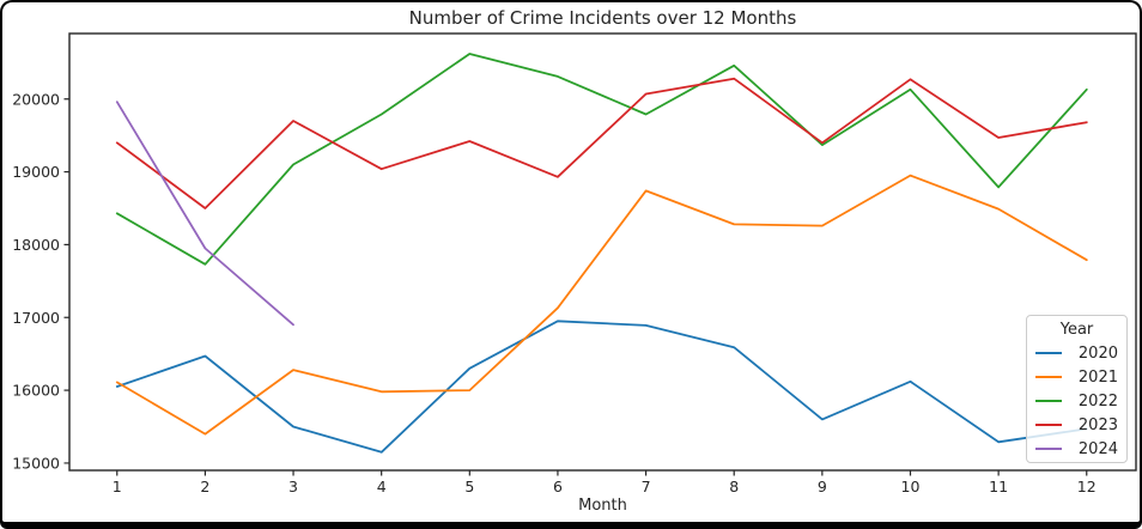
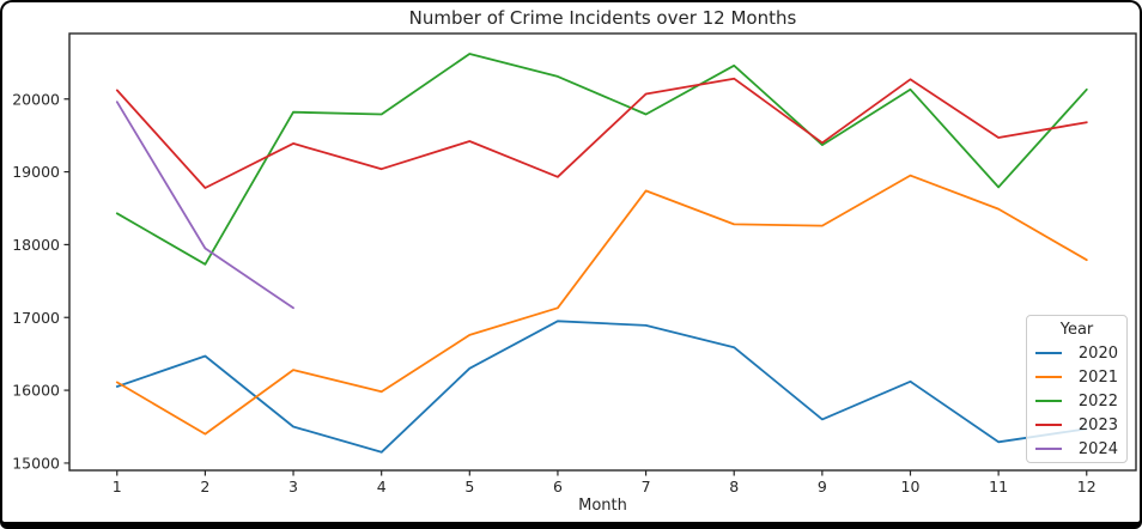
2023/1: 19400 -> 20100
2023/2: 18500 -> 18800
2022/3: 19100 -> 19800
2023/3: 19700 -> 19400
2024/3: 16900 -> 17100
2021/5: 16000 -> 16800
